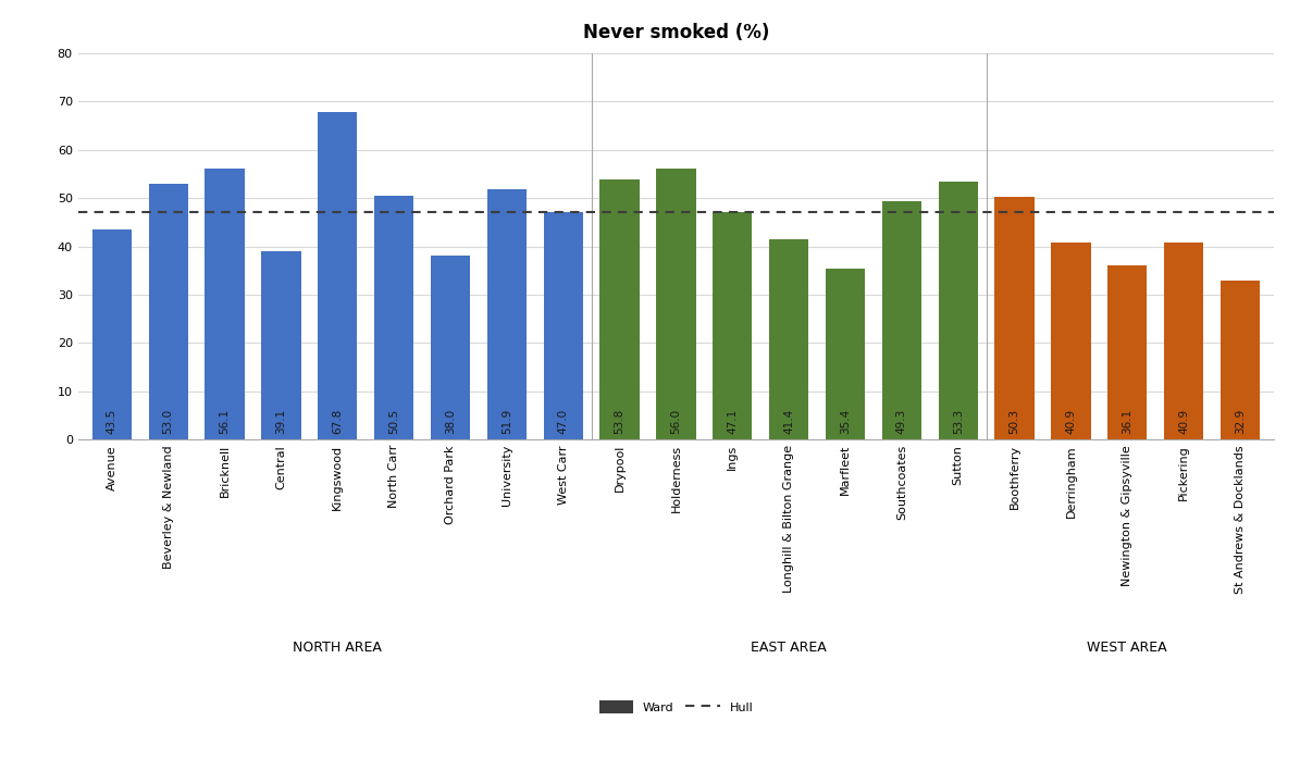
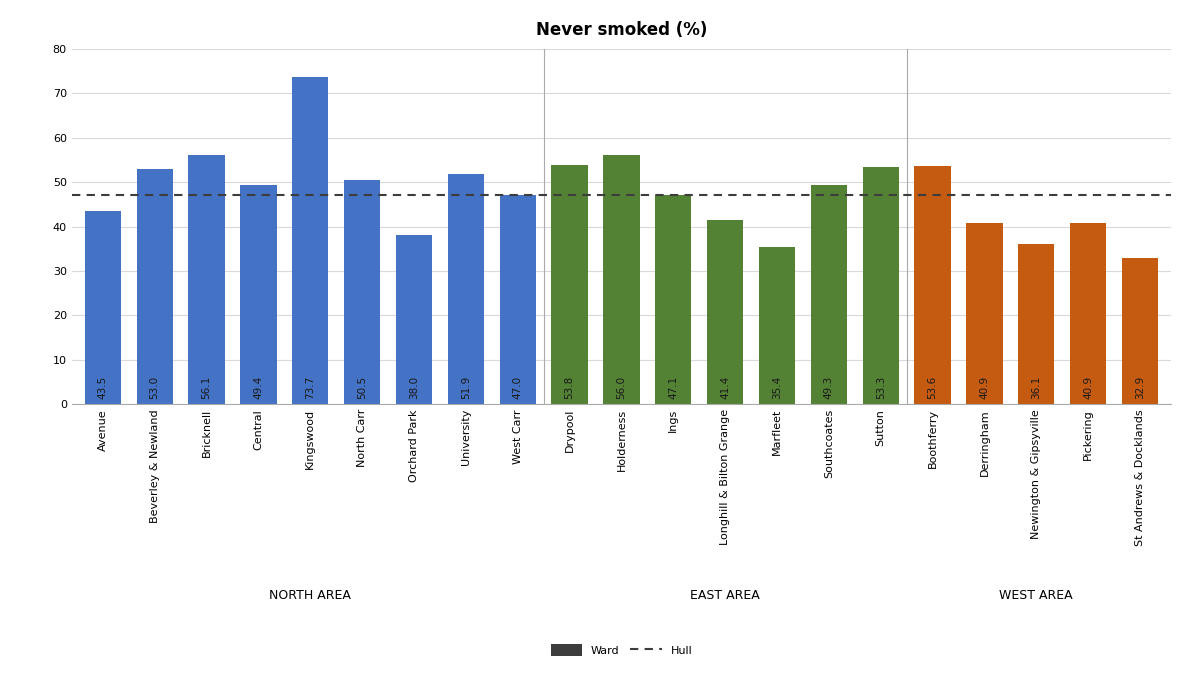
Central: 39.1 -> 49.4
Kingswood: 67.8 -> 73.7
Boothferry: 50.3 -> 53.6
